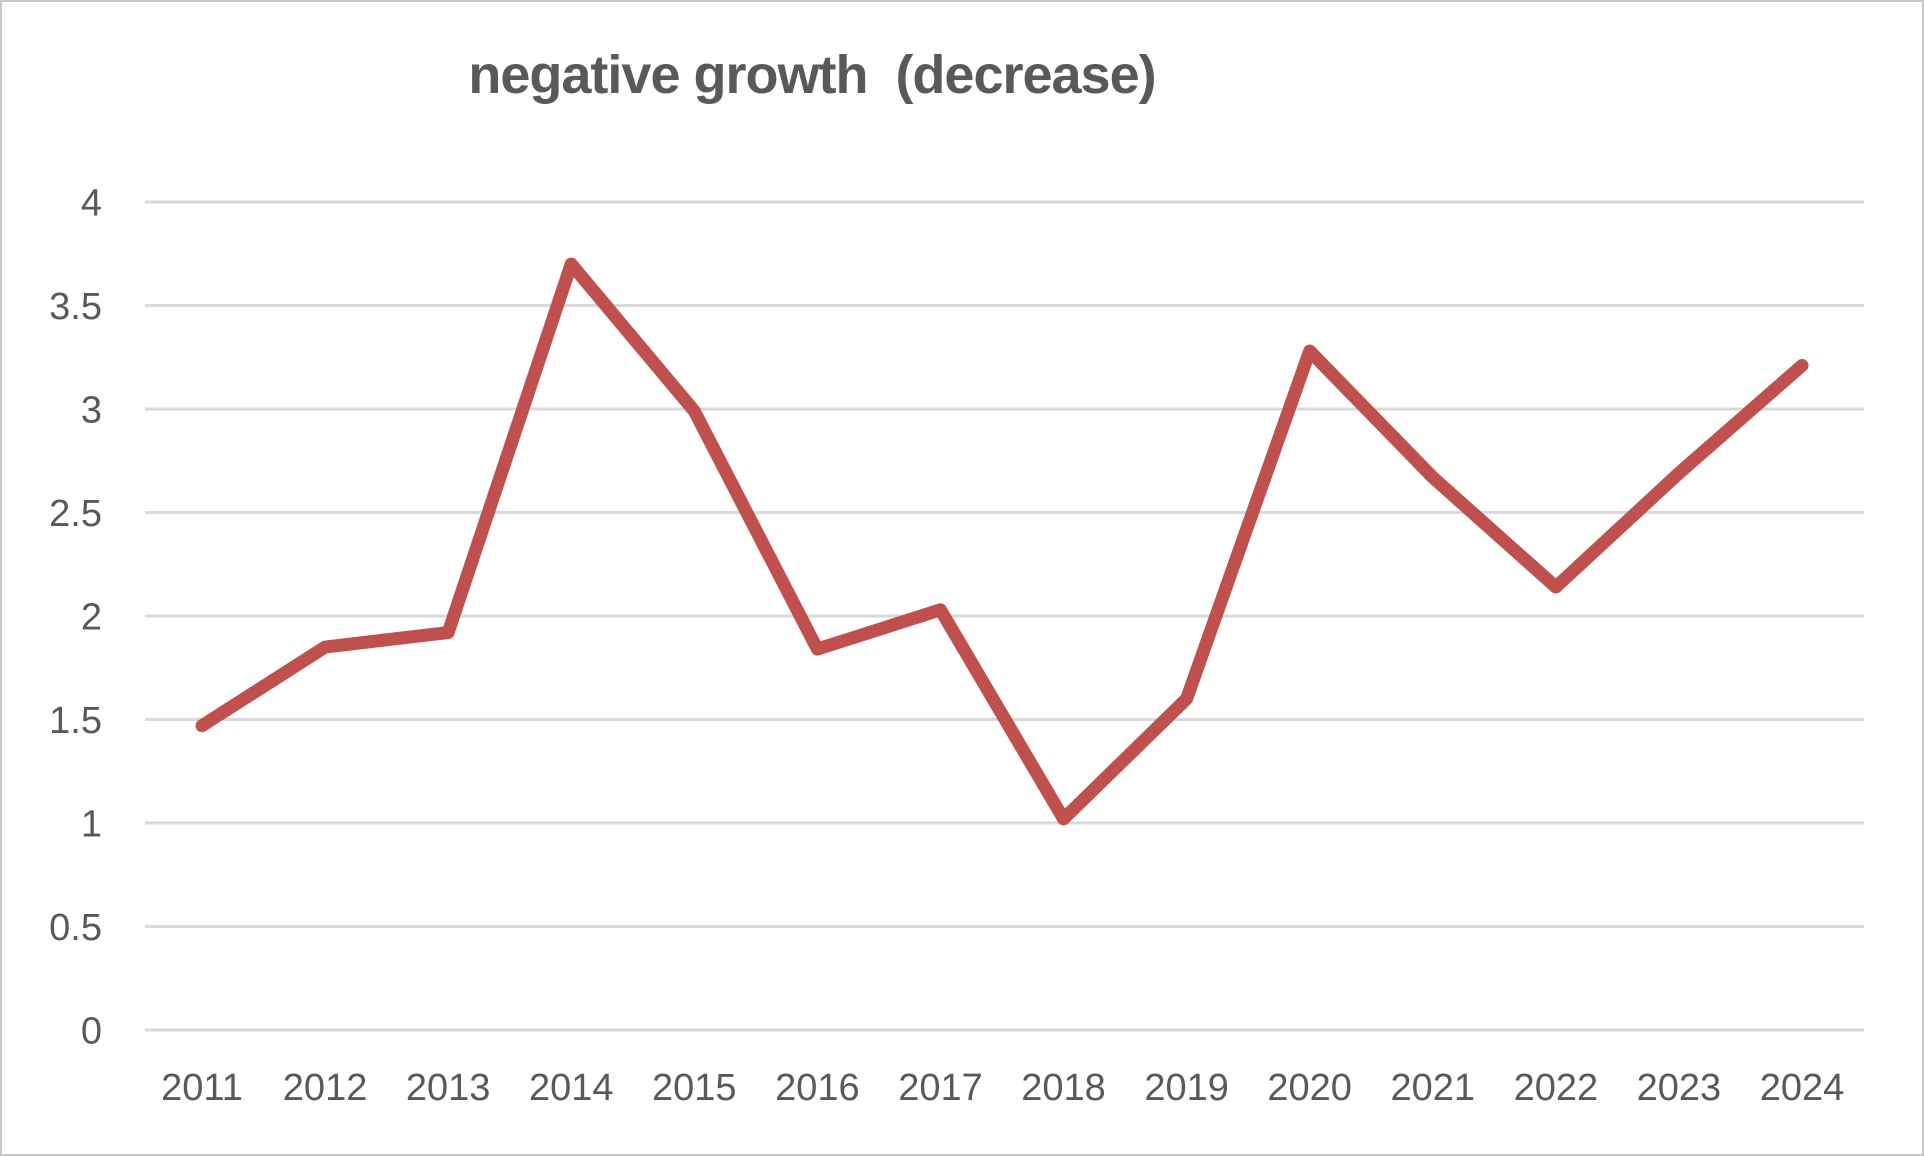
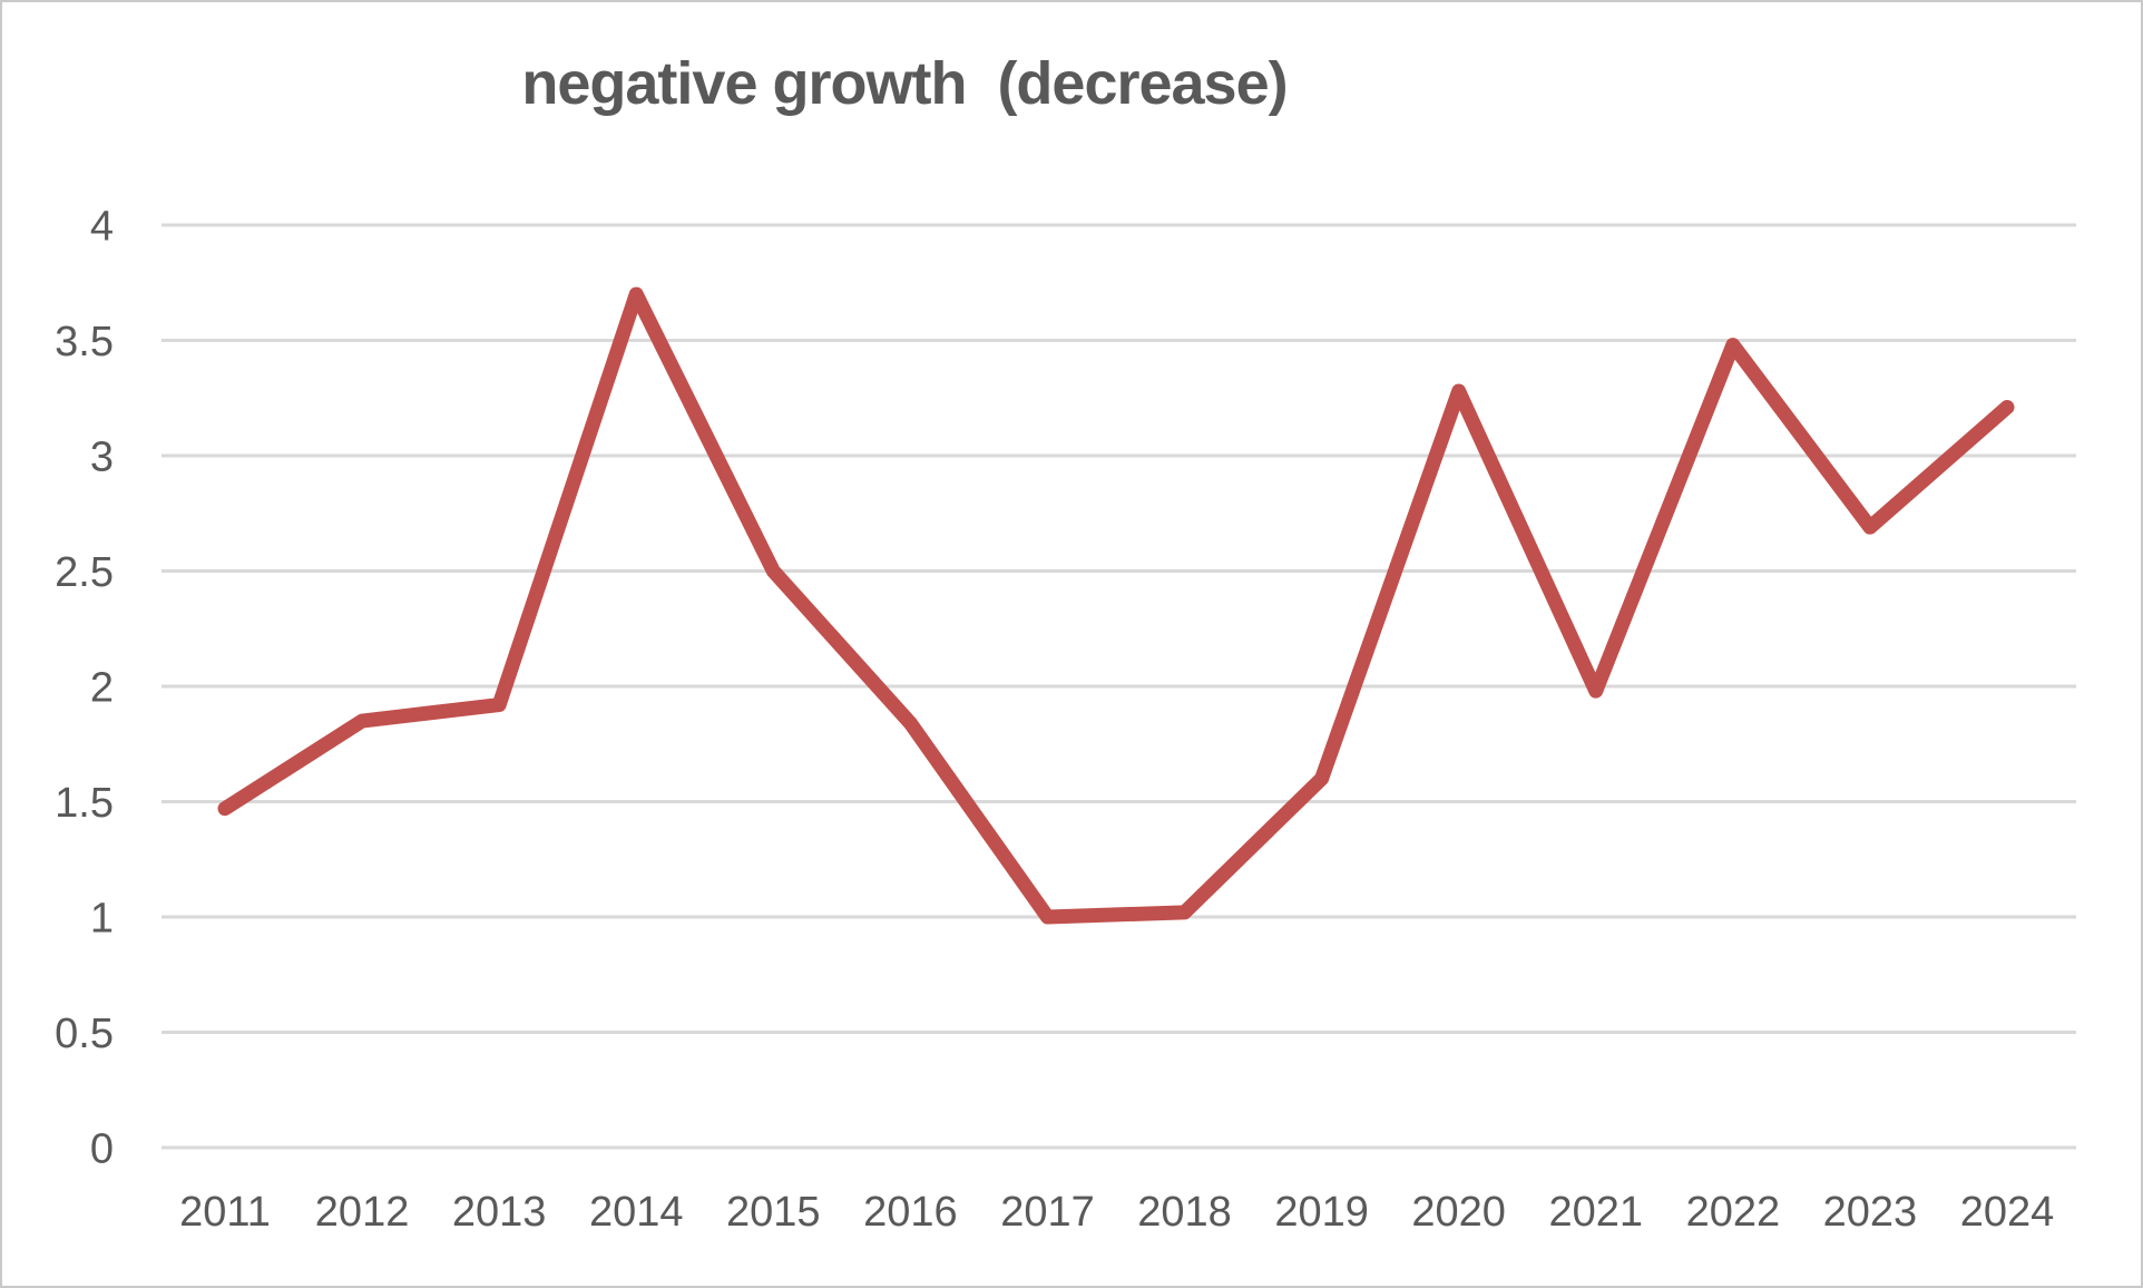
2015: 2.99 -> 2.50
2017: 2.03 -> 1.00
2021: 2.67 -> 1.98
2022: 2.14 -> 3.48
